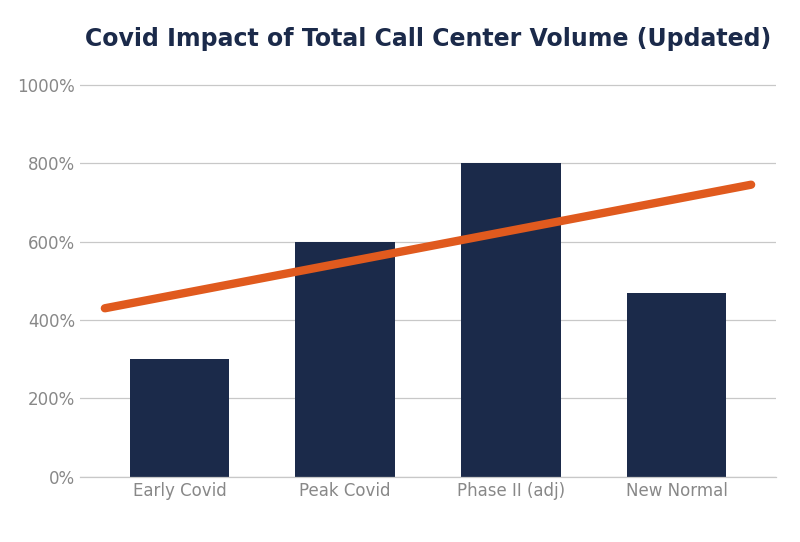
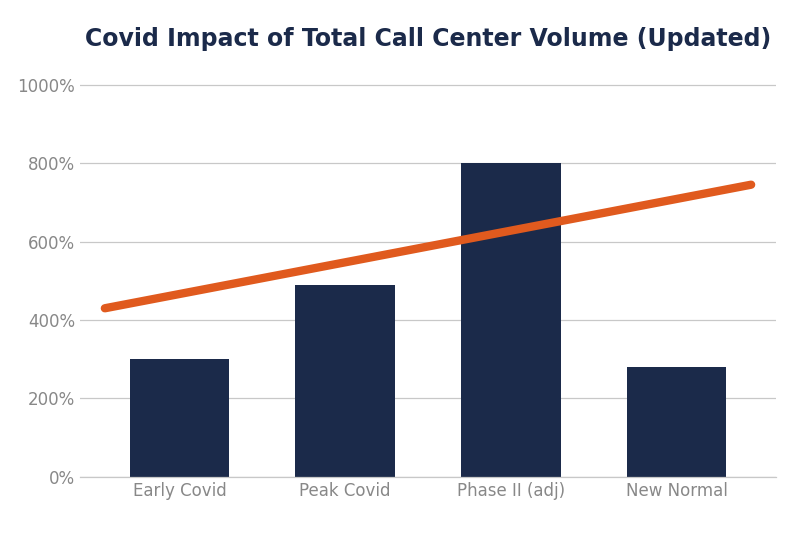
Peak Covid: 600% -> 490%
New Normal: 470% -> 280%
